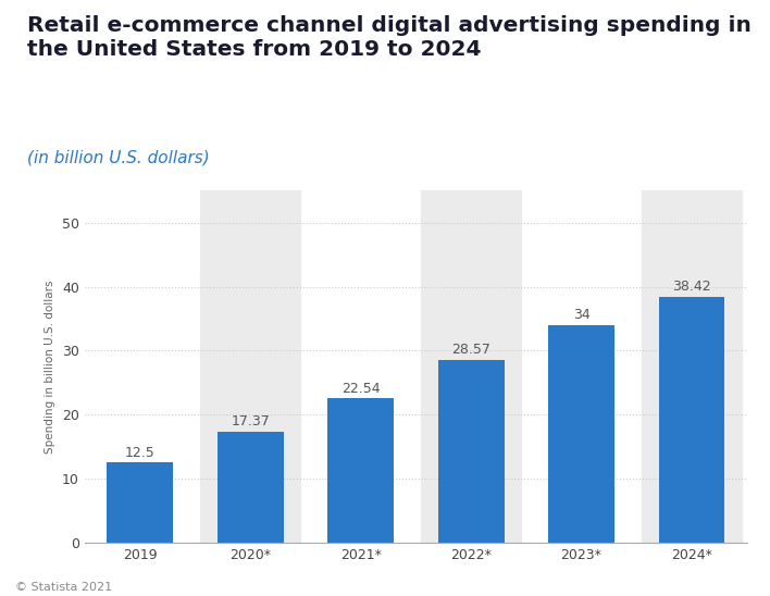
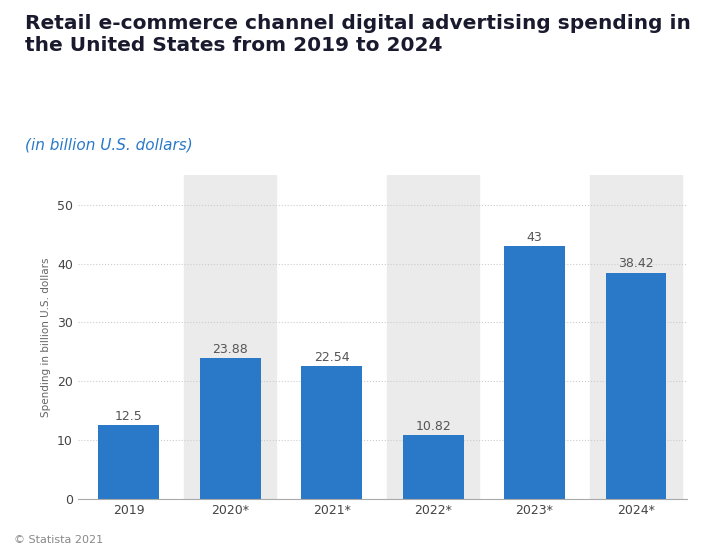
2020*: 17.37 -> 23.88
2022*: 28.57 -> 10.82
2023*: 34 -> 43
